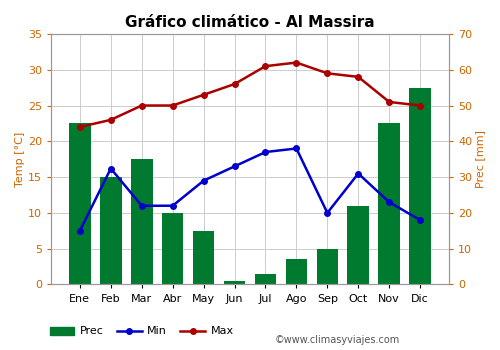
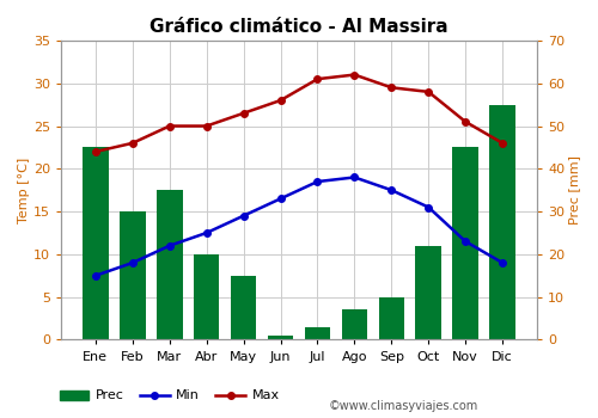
Min/Feb: 16.2 -> 9.0
Min/Abr: 11.0 -> 12.5
Min/Sep: 10.0 -> 17.5
Max/Dic: 25.0 -> 23.0
